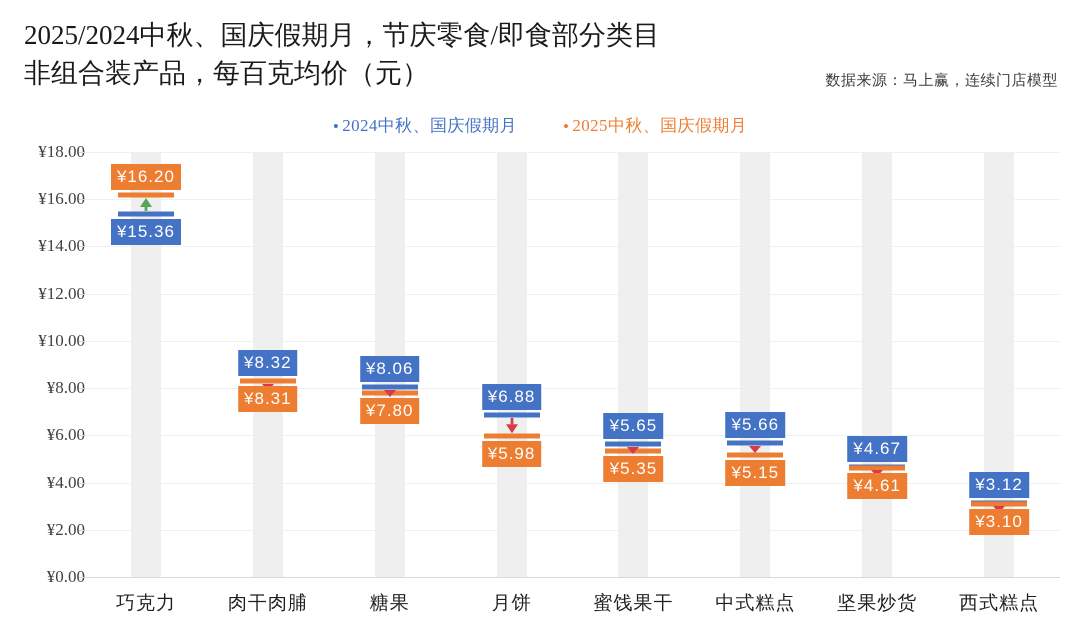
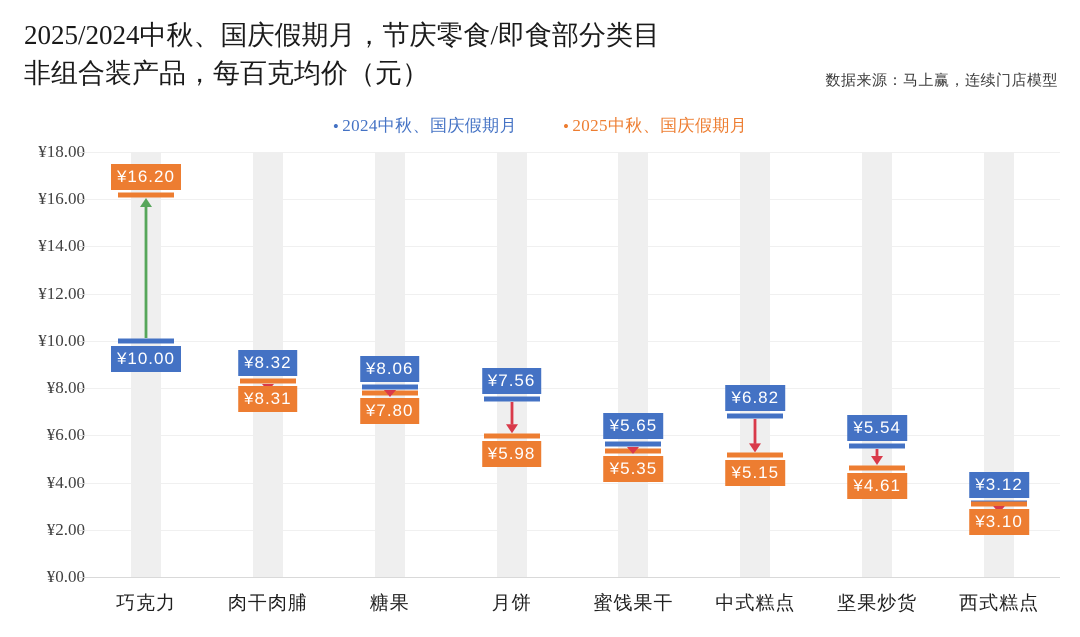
2024中秋、国庆假期月/巧克力: ¥15.36 -> ¥10.00
2024中秋、国庆假期月/月饼: ¥6.88 -> ¥7.56
2024中秋、国庆假期月/中式糕点: ¥5.66 -> ¥6.82
2024中秋、国庆假期月/坚果炒货: ¥4.67 -> ¥5.54
